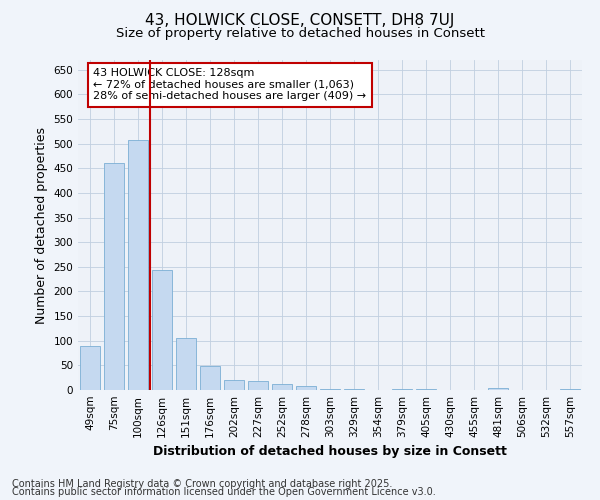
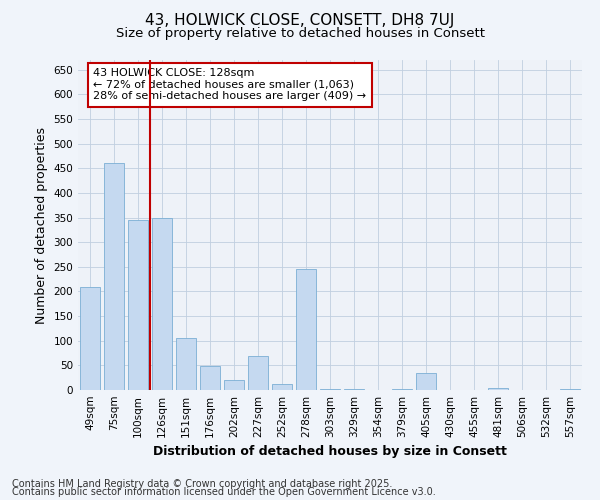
49sqm: 90 -> 210
100sqm: 508 -> 345
126sqm: 243 -> 350
227sqm: 19 -> 70
278sqm: 8 -> 245
405sqm: 2 -> 35
